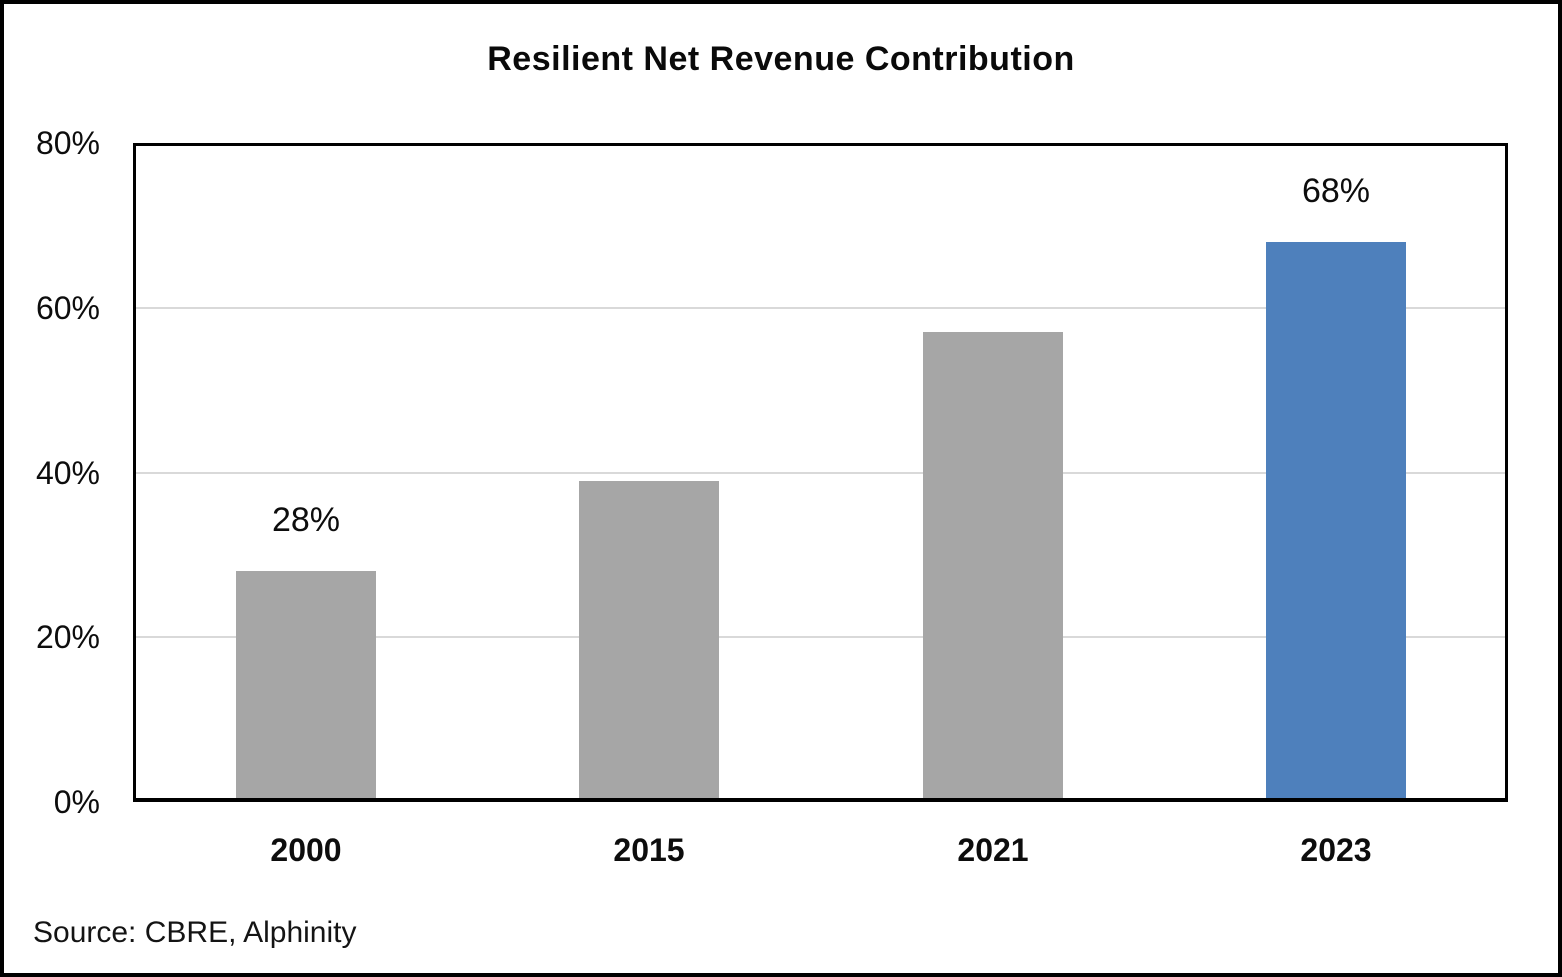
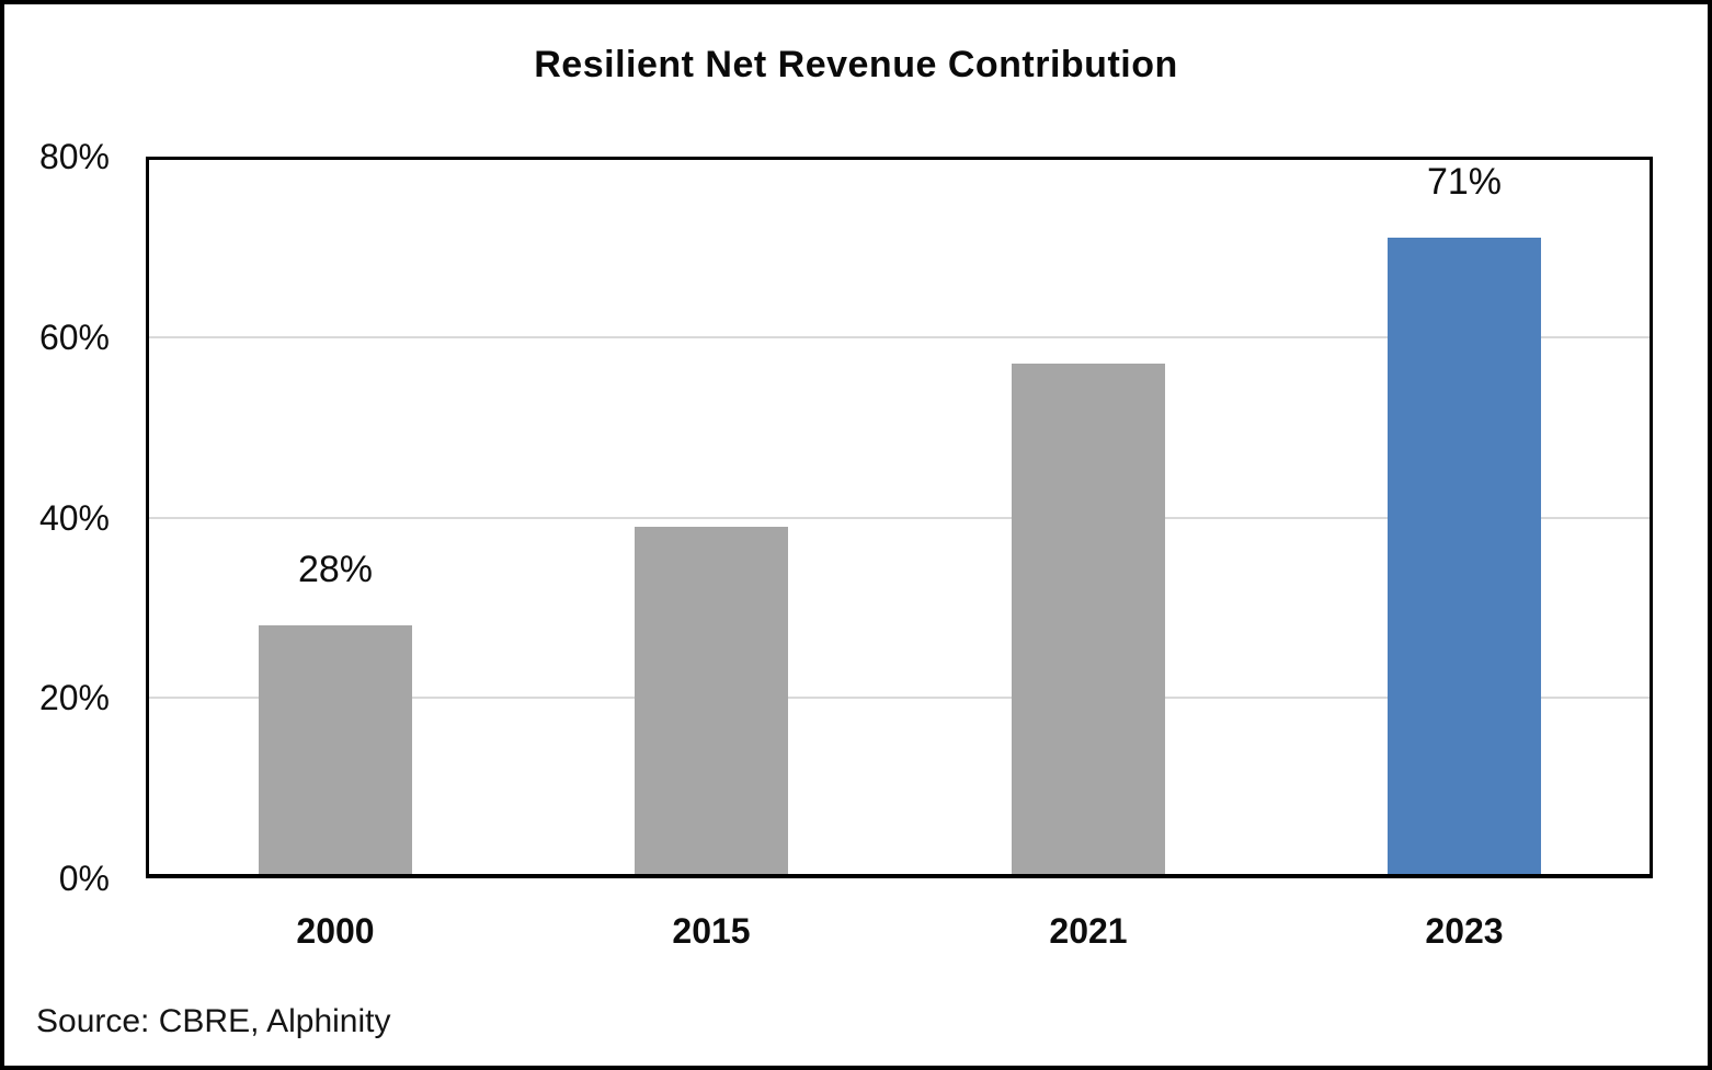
2023: 68% -> 71%
